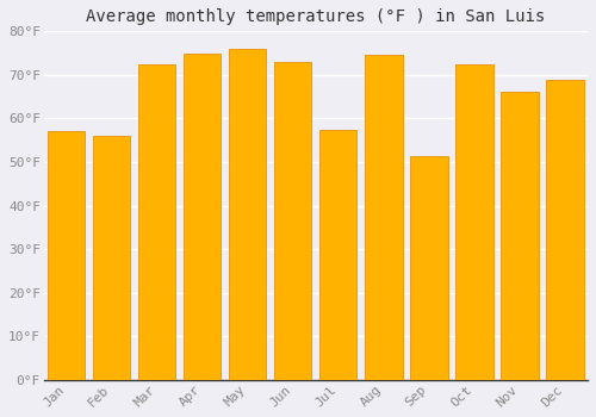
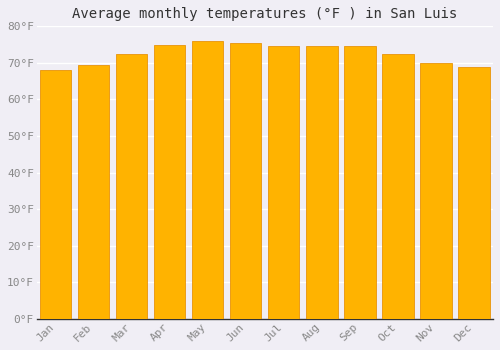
Jan: 57.0°F -> 68.0°F
Feb: 56.0°F -> 69.5°F
Jun: 73.0°F -> 75.5°F
Jul: 57.5°F -> 74.5°F
Sep: 51.5°F -> 74.5°F
Nov: 66.0°F -> 70.0°F
